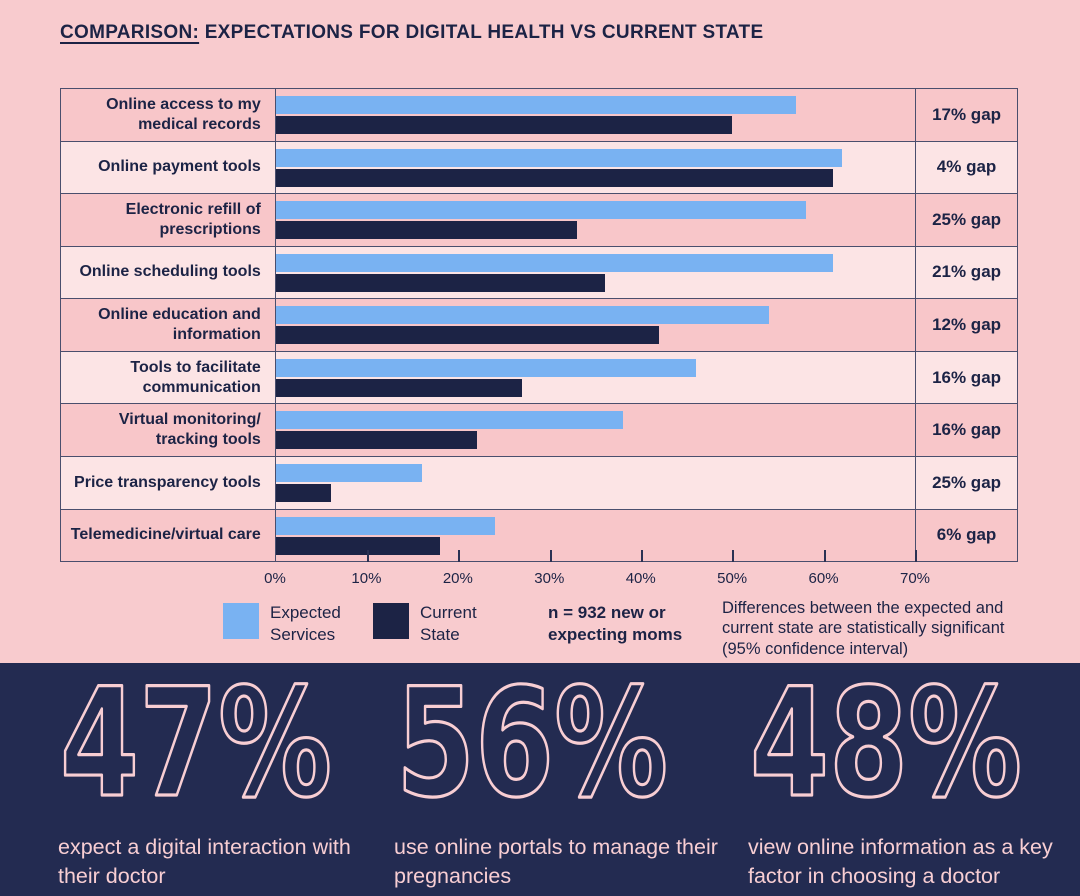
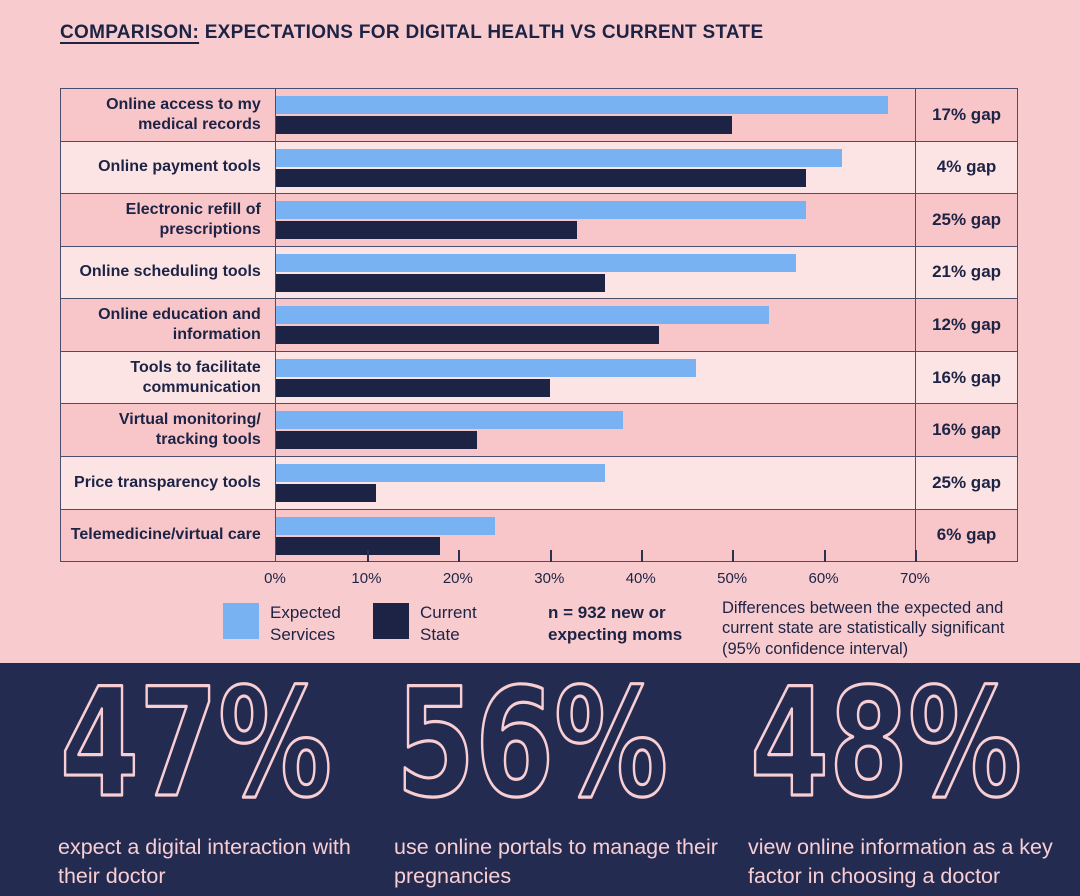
Expected Services/Online access to my medical records: 57% -> 67%
Current State/Online payment tools: 61% -> 58%
Expected Services/Online scheduling tools: 61% -> 57%
Current State/Tools to facilitate communication: 27% -> 30%
Expected Services/Price transparency tools: 16% -> 36%
Current State/Price transparency tools: 6% -> 11%
